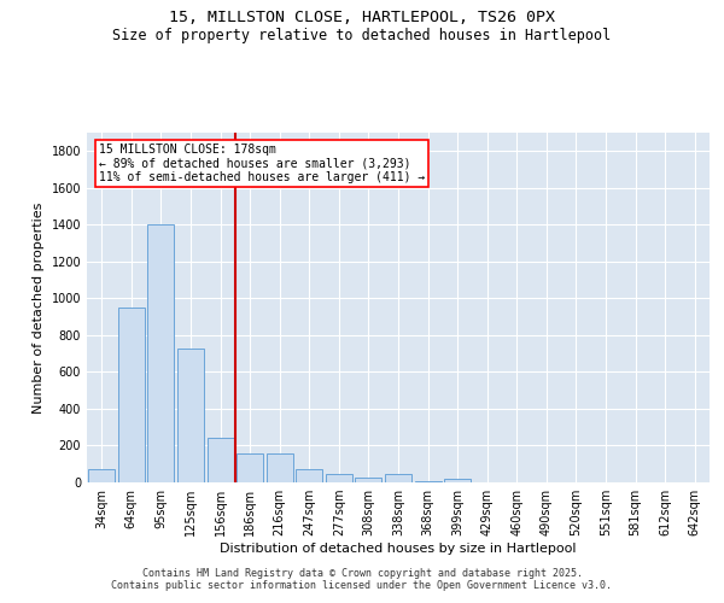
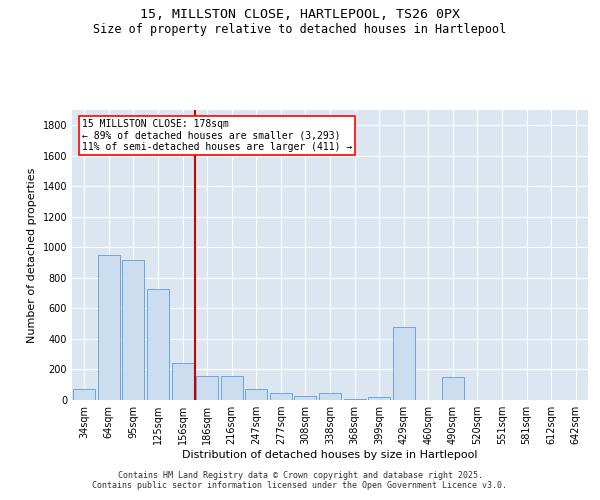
95sqm: 1400 -> 920
429sqm: 0 -> 480
490sqm: 0 -> 150
